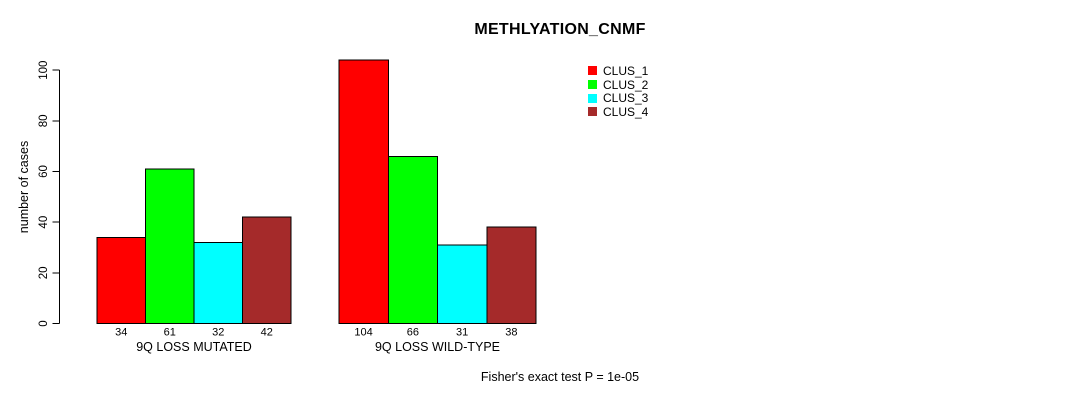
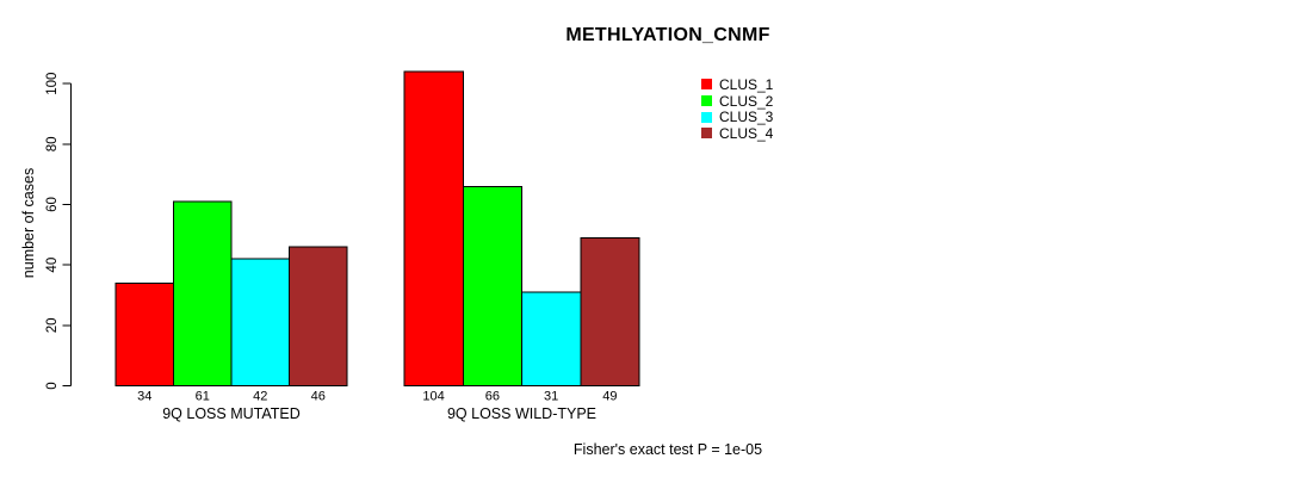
CLUS_3/9Q LOSS MUTATED: 32 -> 42
CLUS_4/9Q LOSS MUTATED: 42 -> 46
CLUS_4/9Q LOSS WILD-TYPE: 38 -> 49
